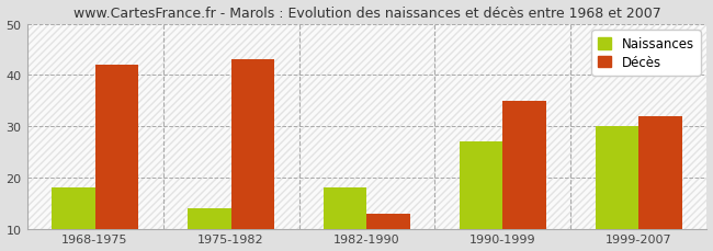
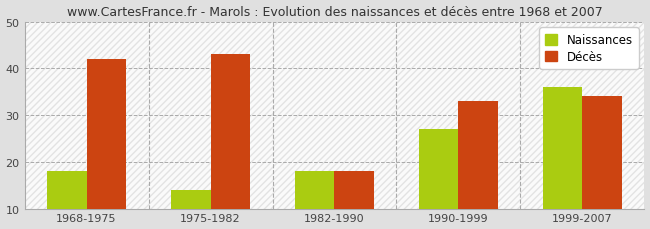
Décès/1982-1990: 13 -> 18
Décès/1990-1999: 35 -> 33
Naissances/1999-2007: 30 -> 36
Décès/1999-2007: 32 -> 34
